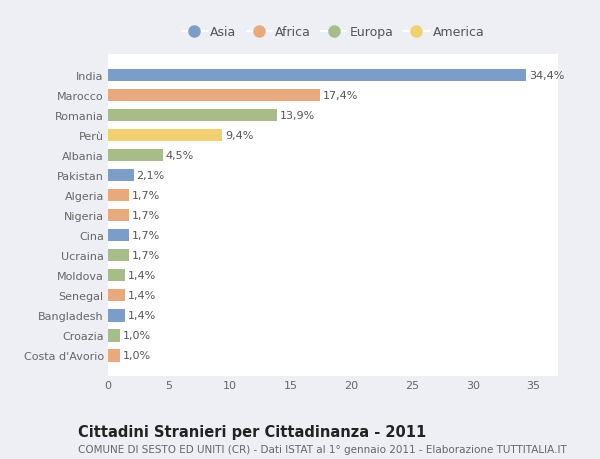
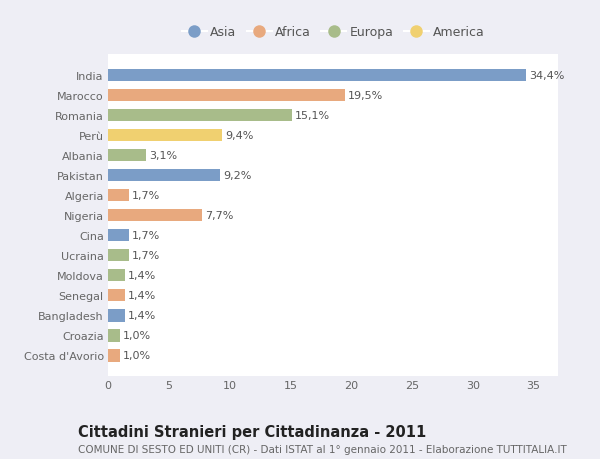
Marocco: 17,4% -> 19,5%
Romania: 13,9% -> 15,1%
Albania: 4,5% -> 3,1%
Pakistan: 2,1% -> 9,2%
Nigeria: 1,7% -> 7,7%
